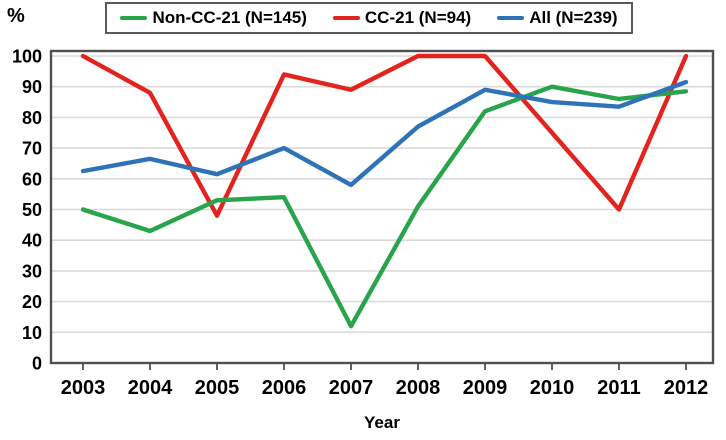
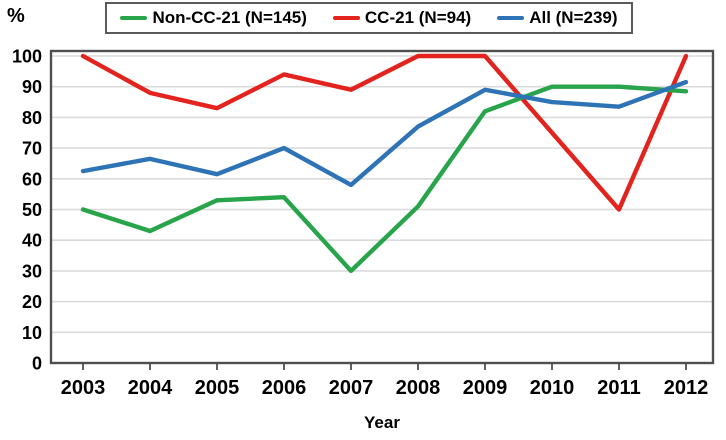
CC-21 (N=94)/2005: 48 -> 83
Non-CC-21 (N=145)/2007: 12 -> 30
Non-CC-21 (N=145)/2011: 86 -> 90
